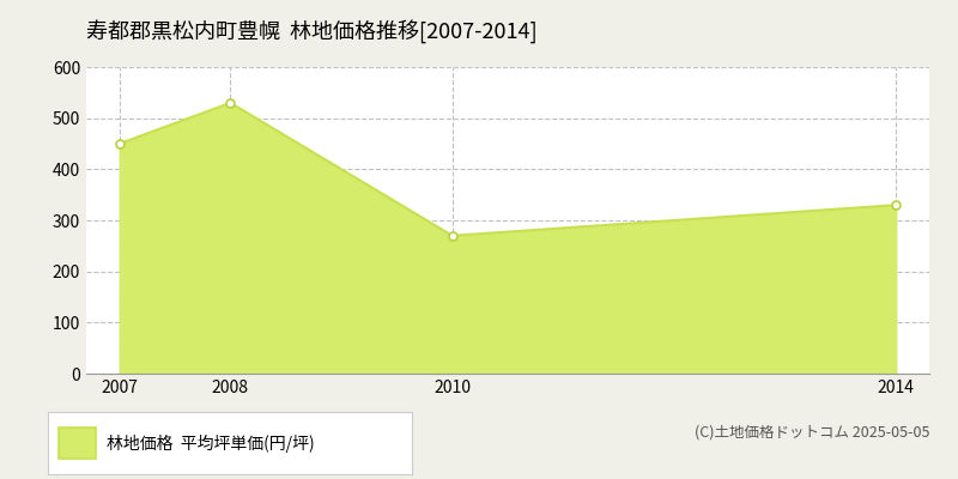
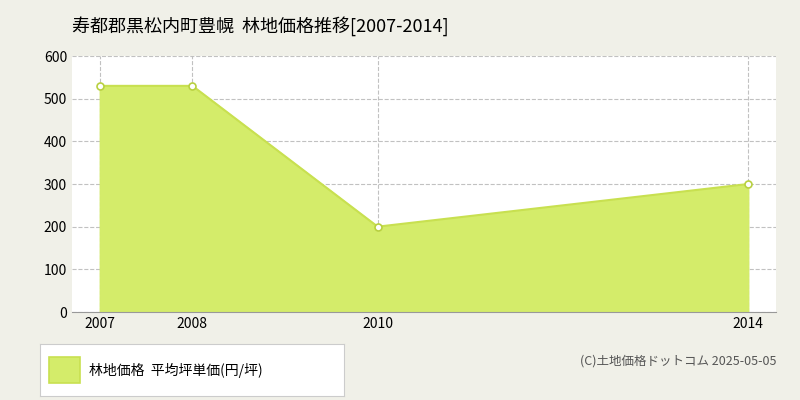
2007: 450 -> 530
2010: 270 -> 200
2014: 330 -> 300
